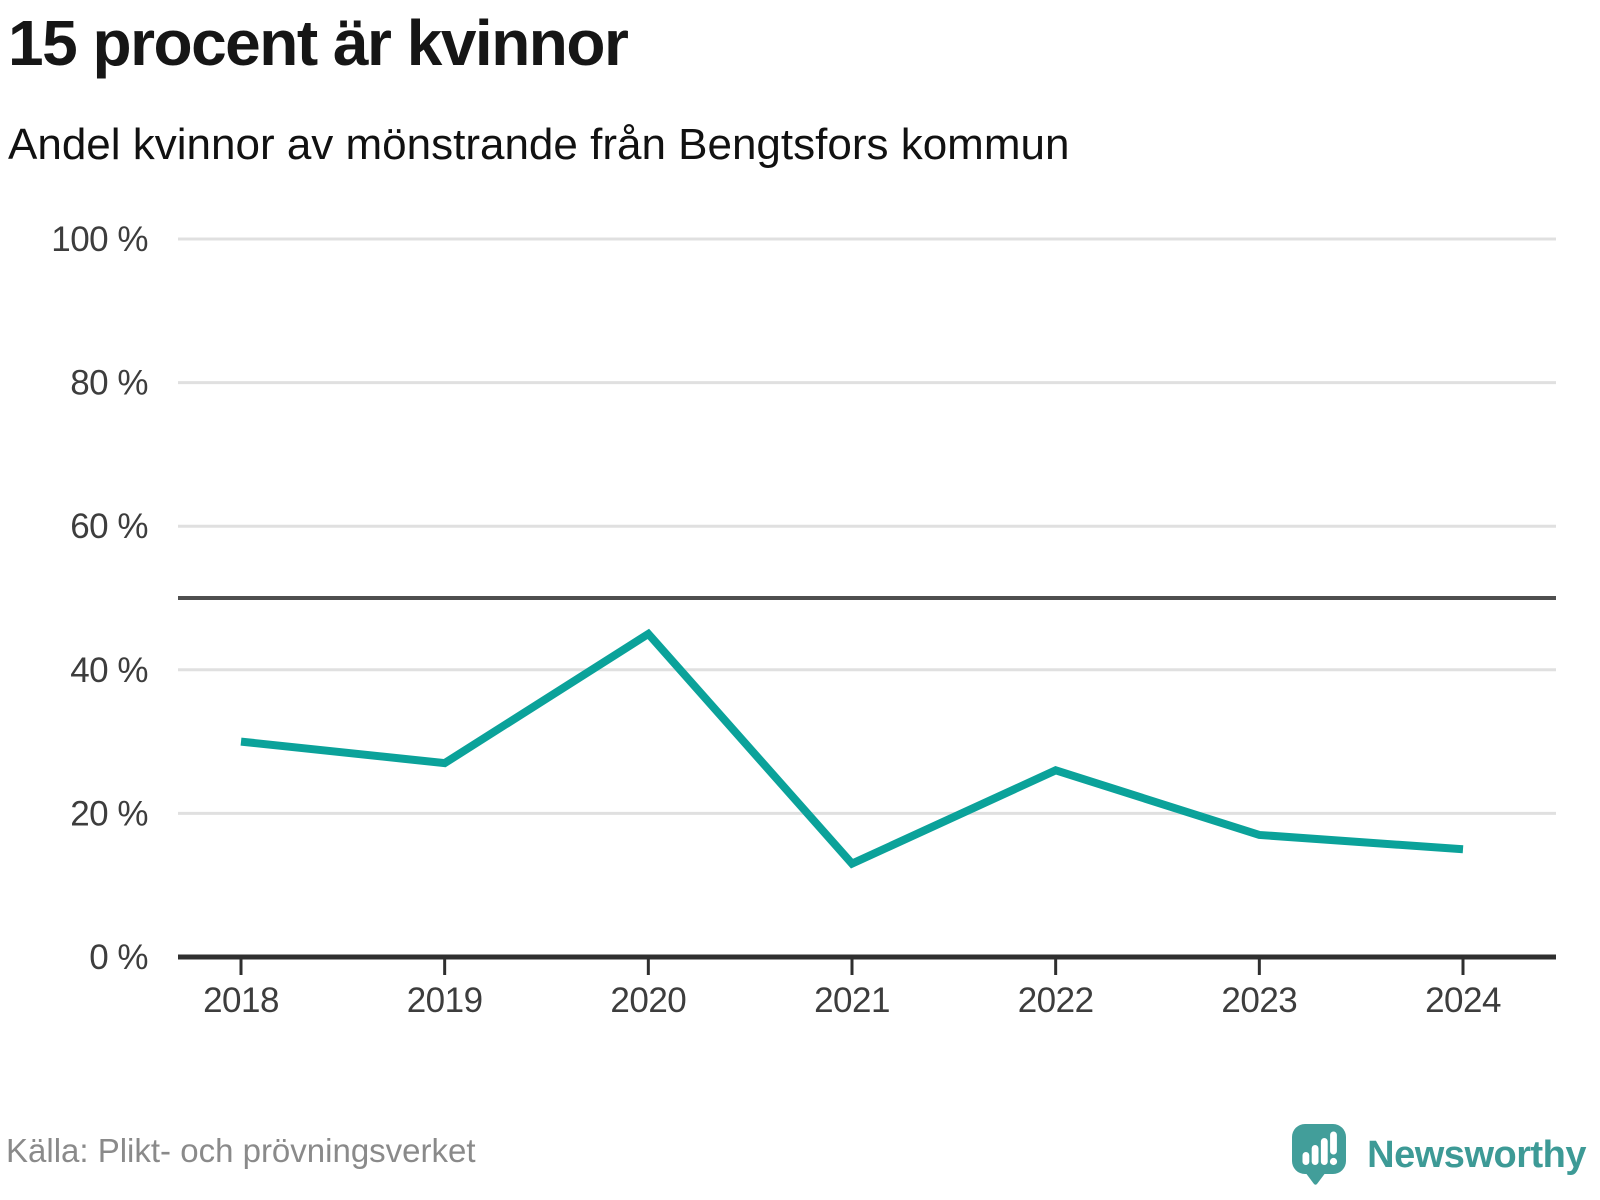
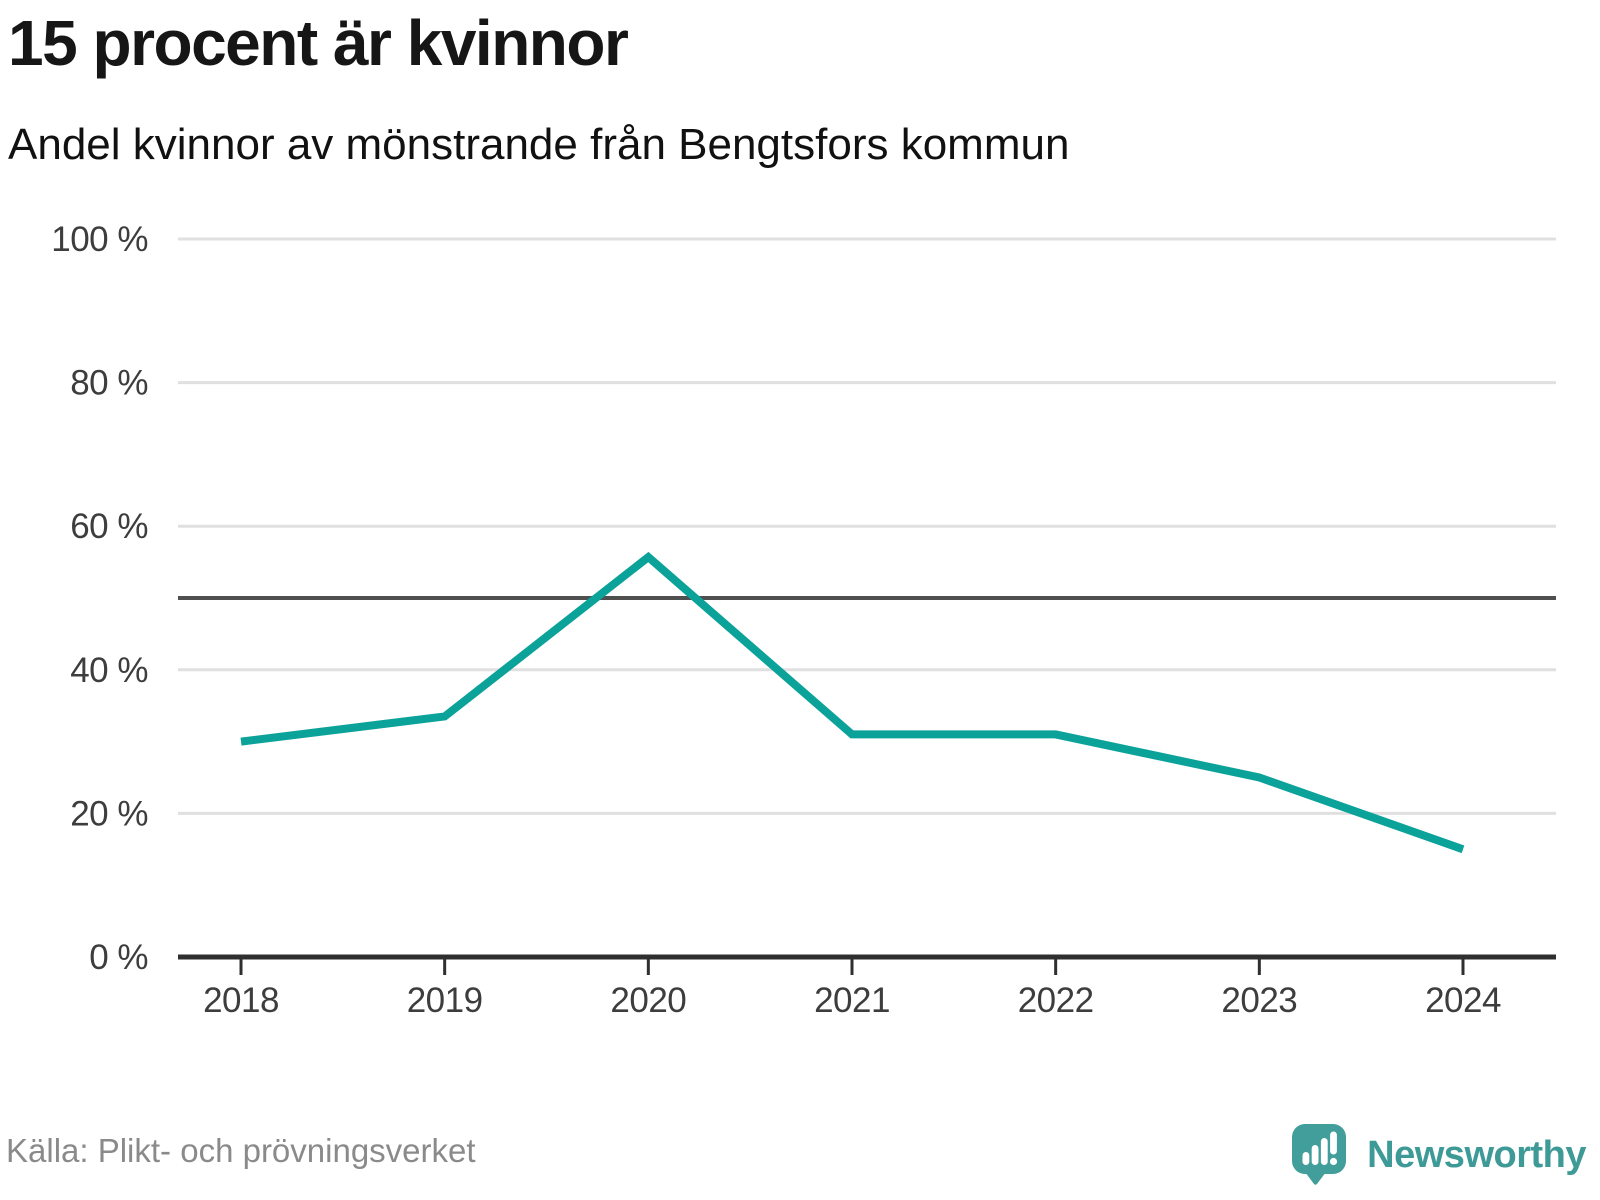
2019: 27% -> 34%
2020: 45% -> 56%
2021: 13% -> 31%
2022: 26% -> 31%
2023: 17% -> 25%
